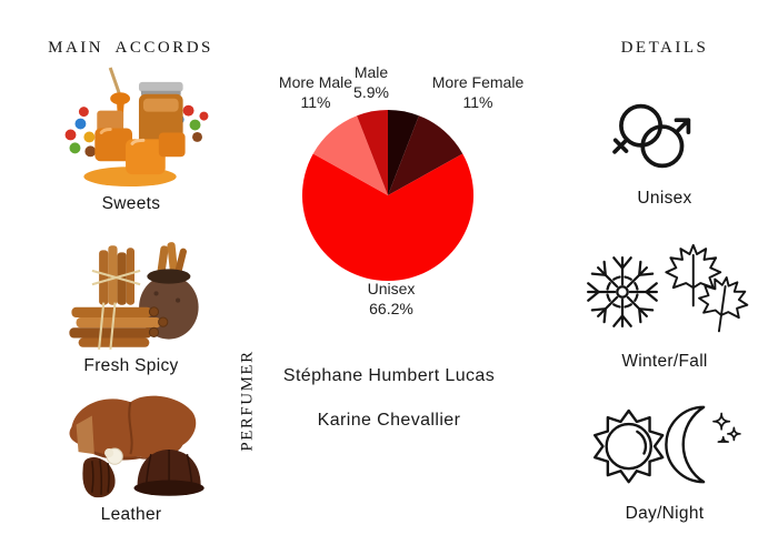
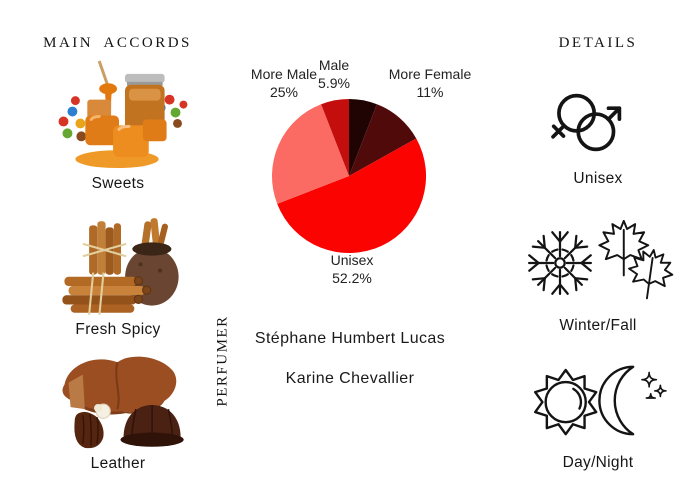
Unisex: 66.2% -> 52.2%
More Male: 11% -> 25%
